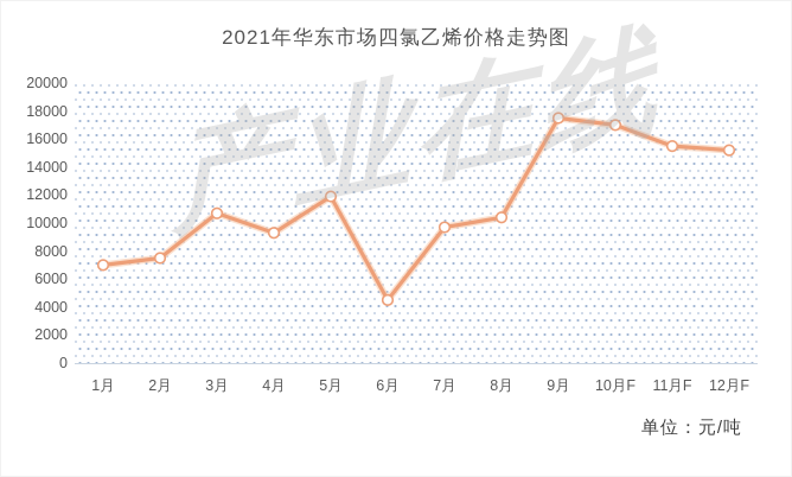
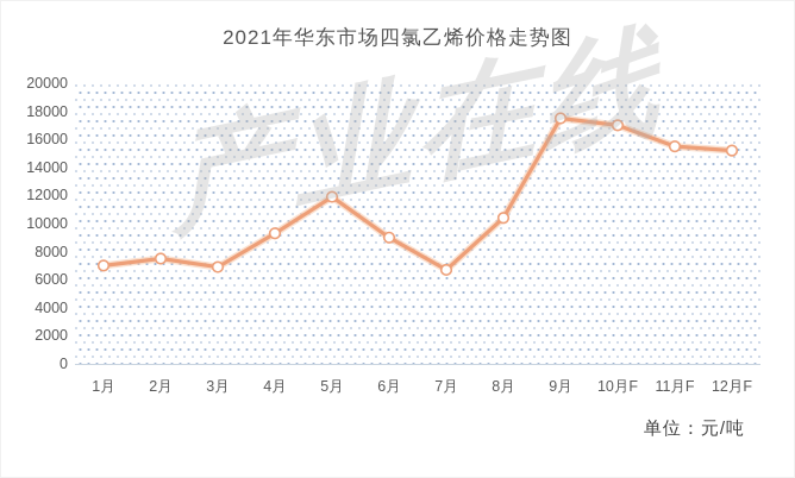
3月: 10700 -> 6900
6月: 4500 -> 9000
7月: 9700 -> 6700
